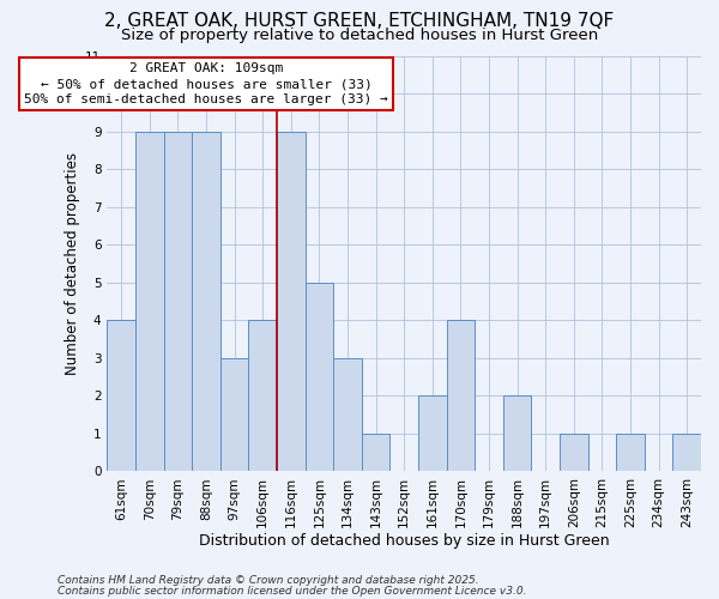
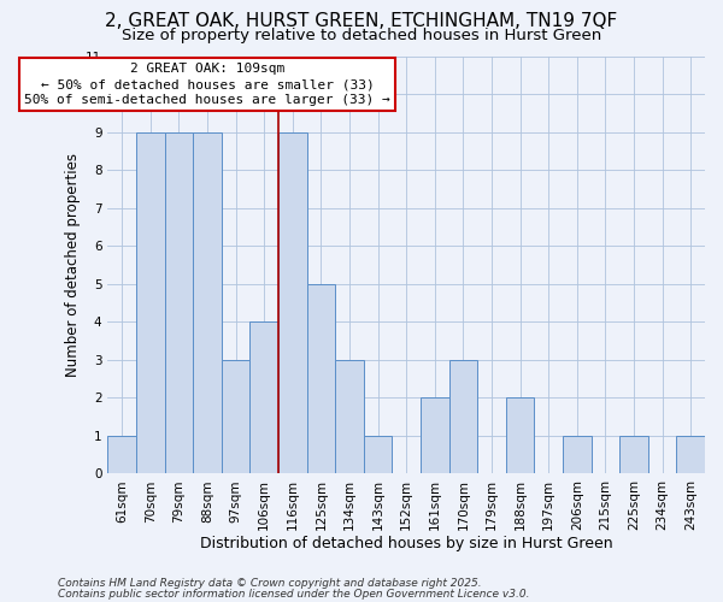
61sqm: 4 -> 1
170sqm: 4 -> 3
